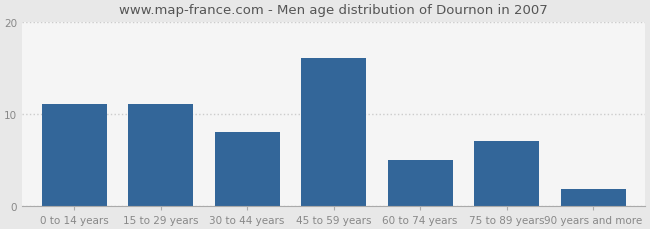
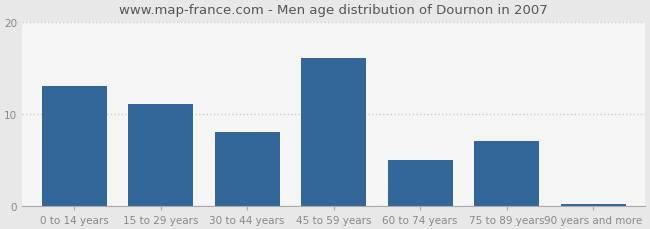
0 to 14 years: 11.0 -> 13.0
90 years and more: 1.8 -> 0.2
